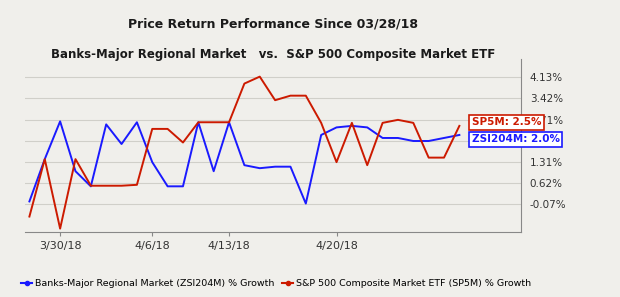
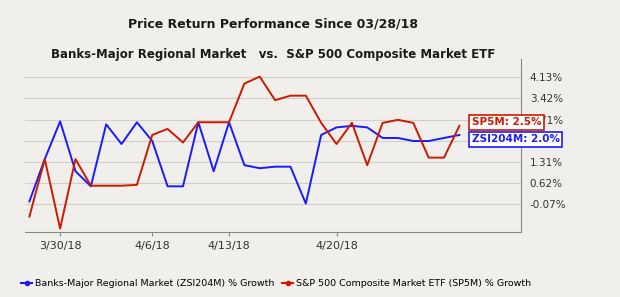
Banks-Major Regional Market (ZSI204M) % Growth/4/6/18: 1.30% -> 2.00%
S&P 500 Composite Market ETF (SP5M) % Growth/4/6/18: 2.40% -> 2.20%
S&P 500 Composite Market ETF (SP5M) % Growth/4/20/18: 1.30% -> 1.90%
